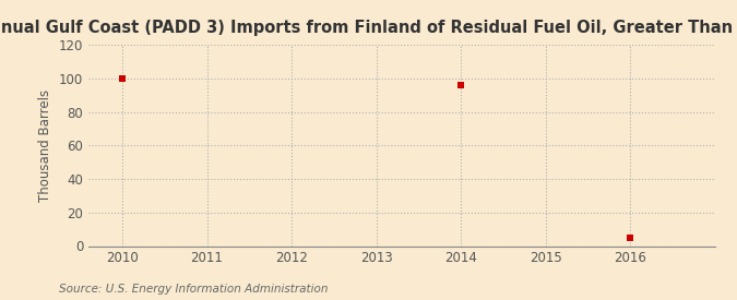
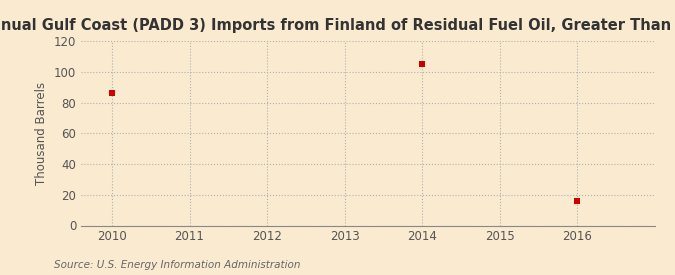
2010: 100 -> 86
2014: 96 -> 105
2016: 5 -> 16
